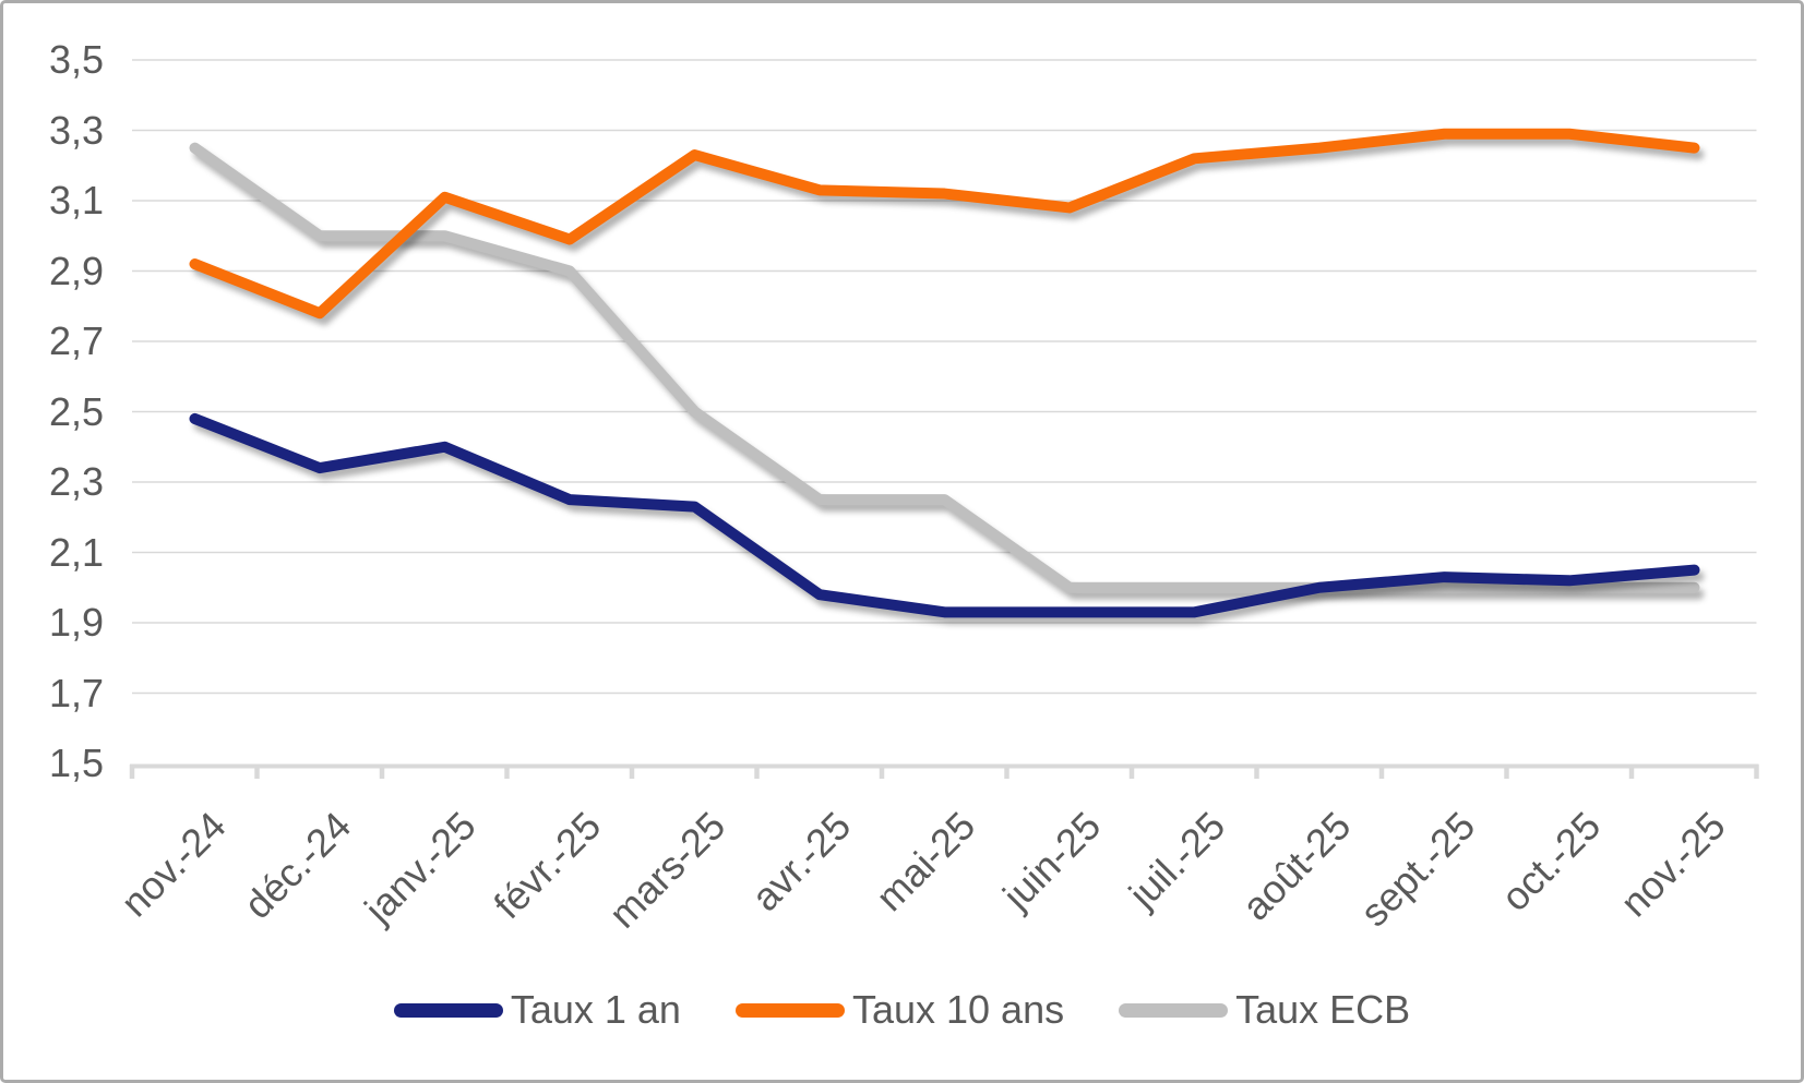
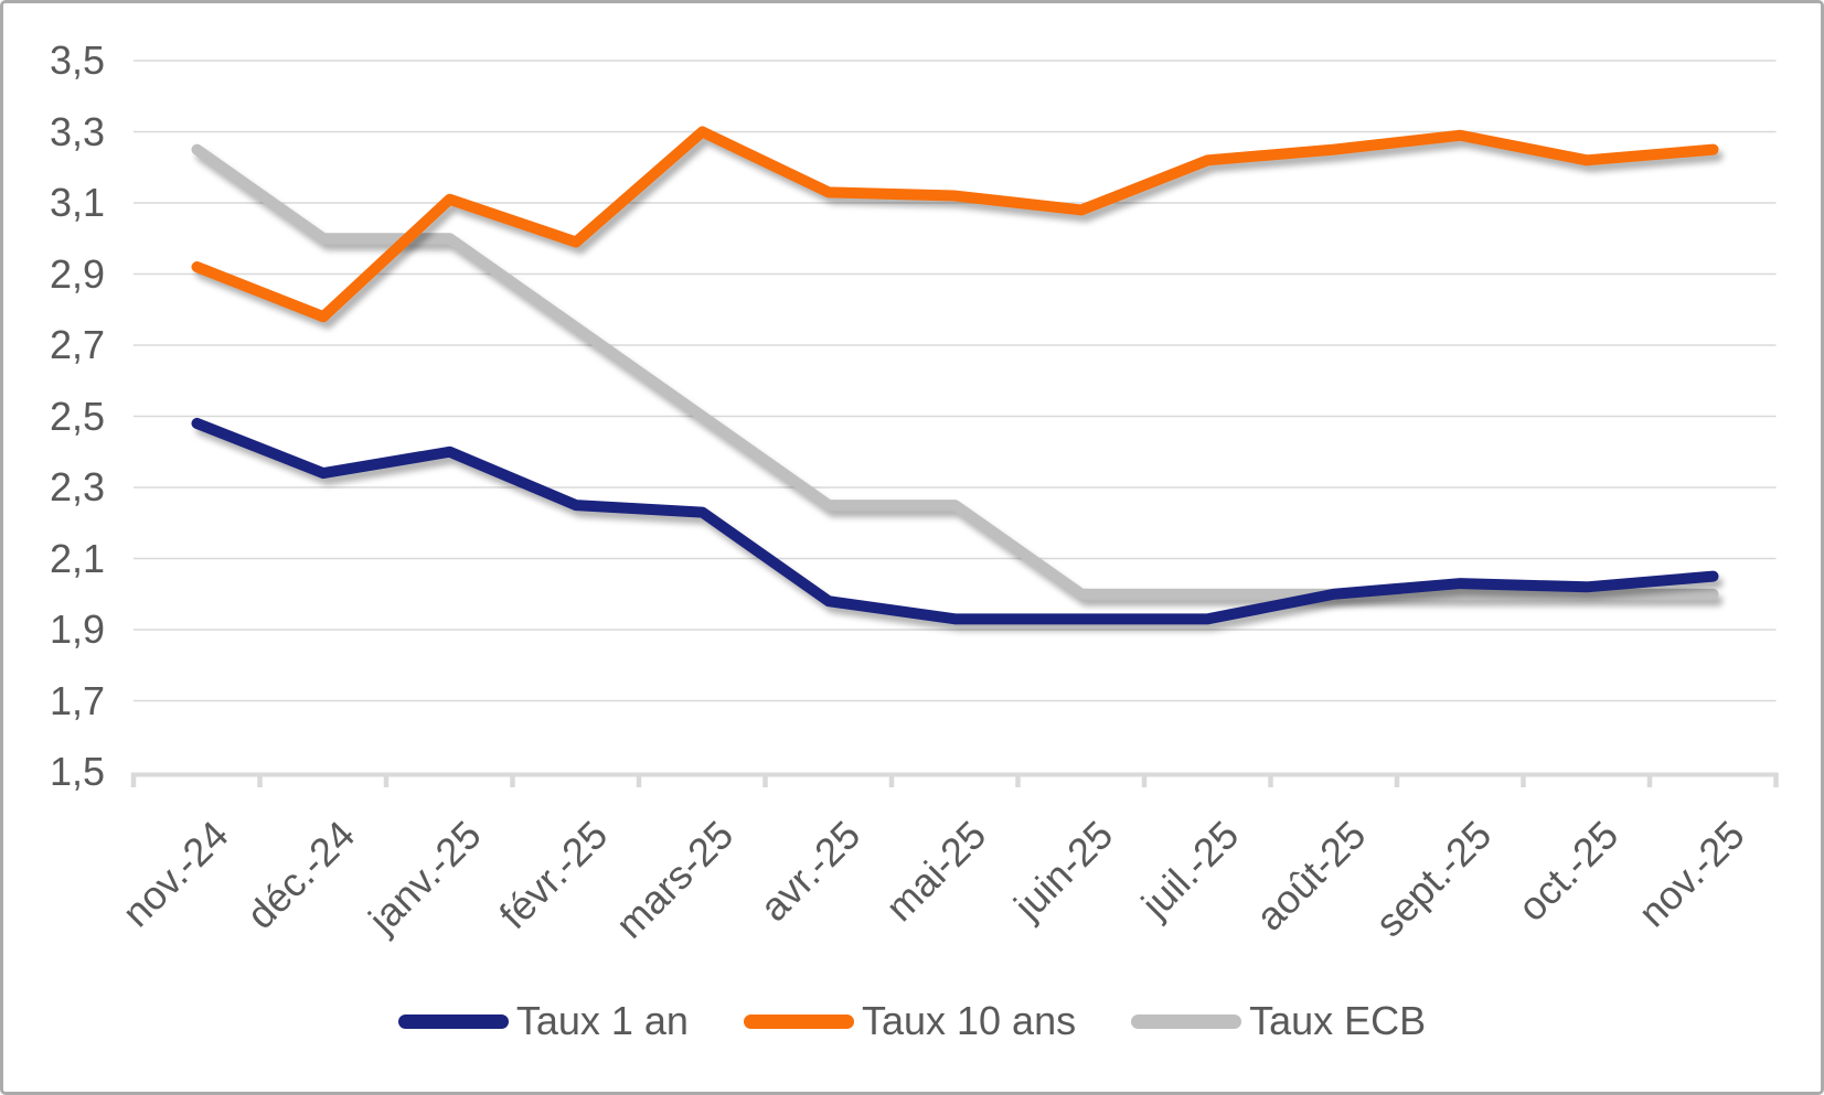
Taux ECB/févr.-25: 2,90 -> 2,75
Taux 10 ans/mars-25: 3,23 -> 3,30
Taux 10 ans/oct.-25: 3,29 -> 3,22
